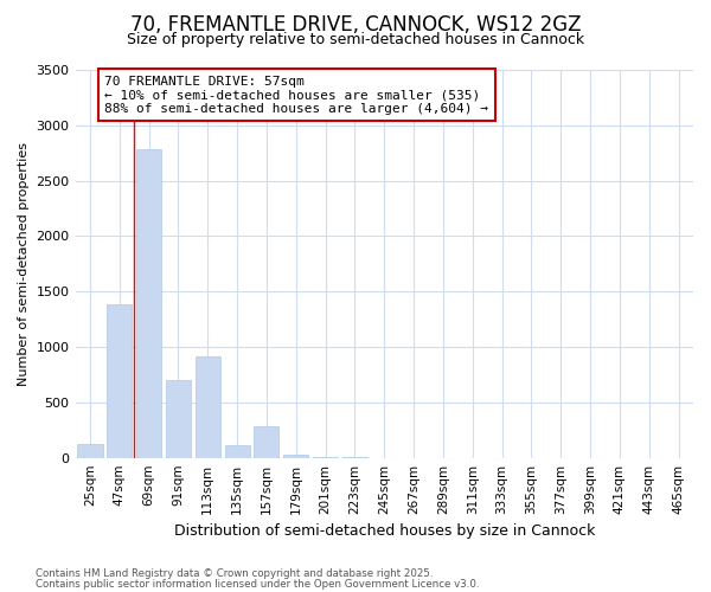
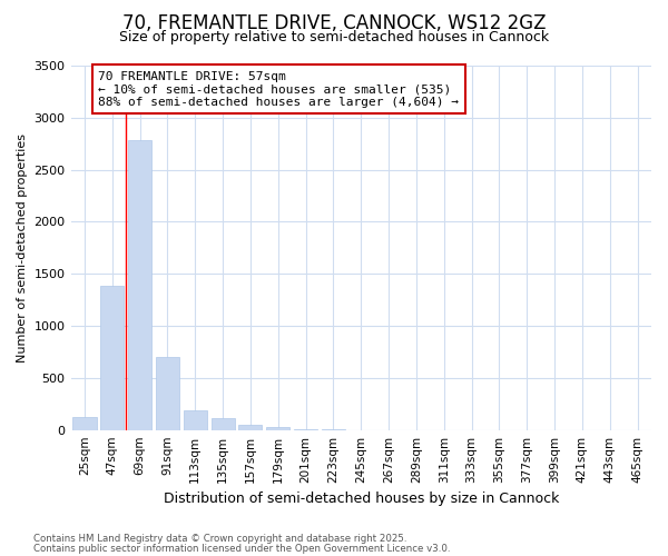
113sqm: 920 -> 180
157sqm: 280 -> 50
